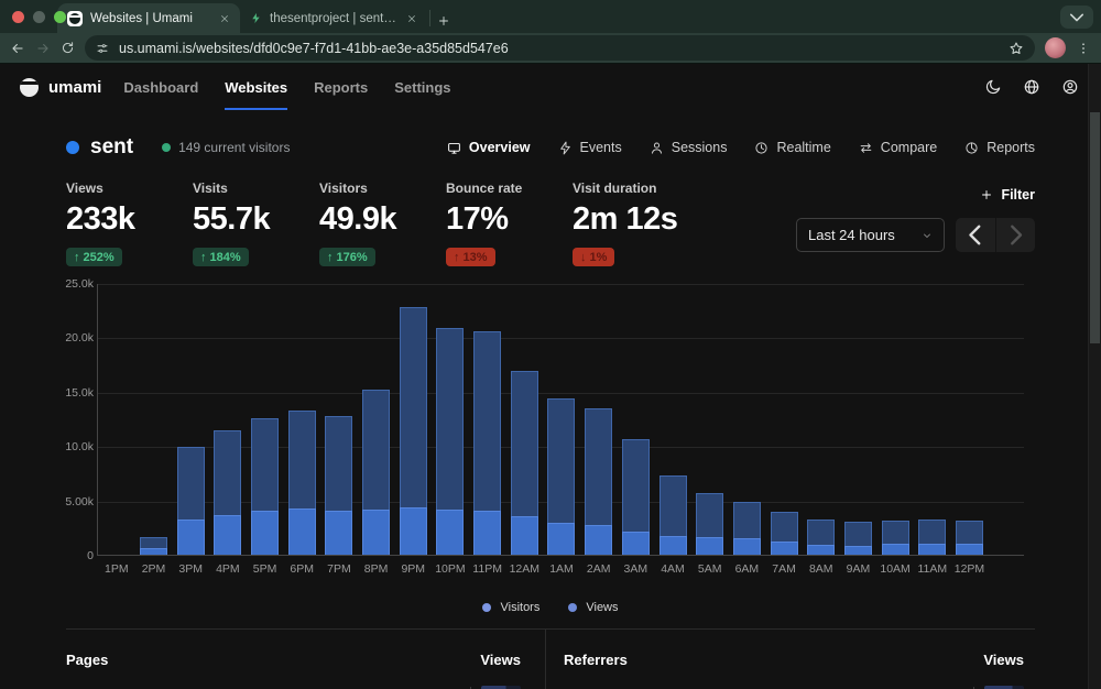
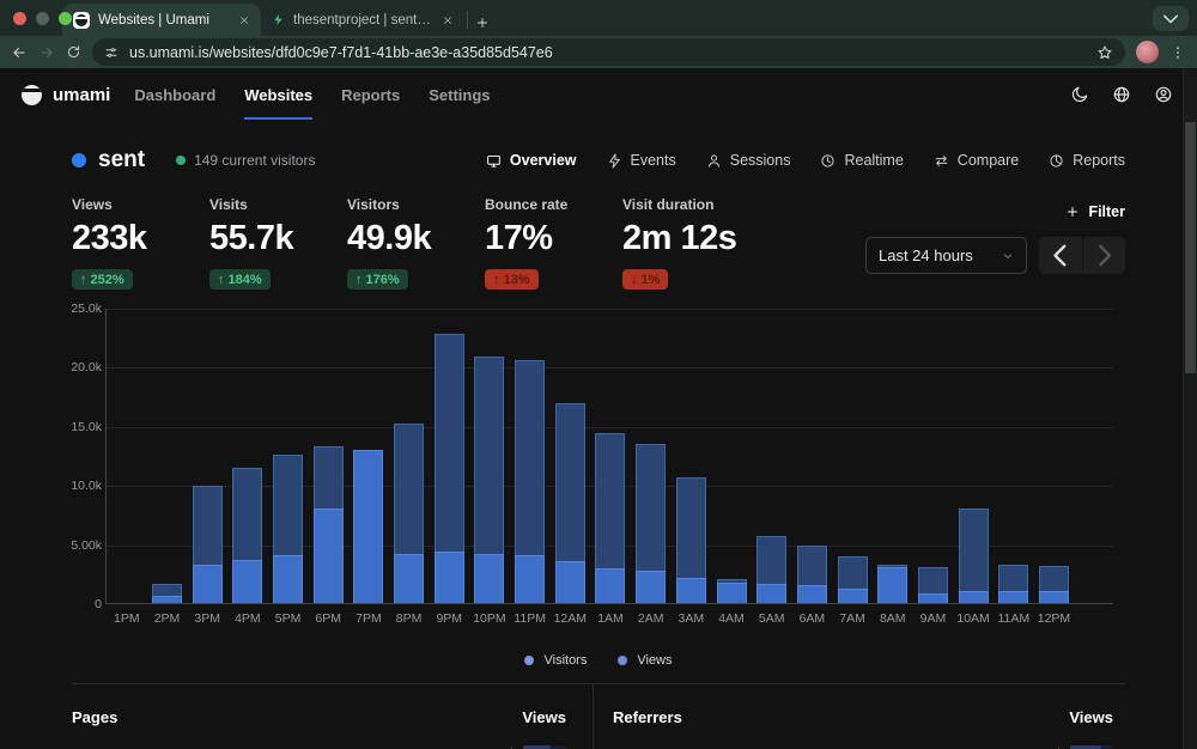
Visitors/6PM: 4k -> 8k
Visitors/7PM: 4k -> 13k
Views/4AM: 7k -> 2k
Visitors/8AM: 1k -> 3k
Views/10AM: 3k -> 8k
